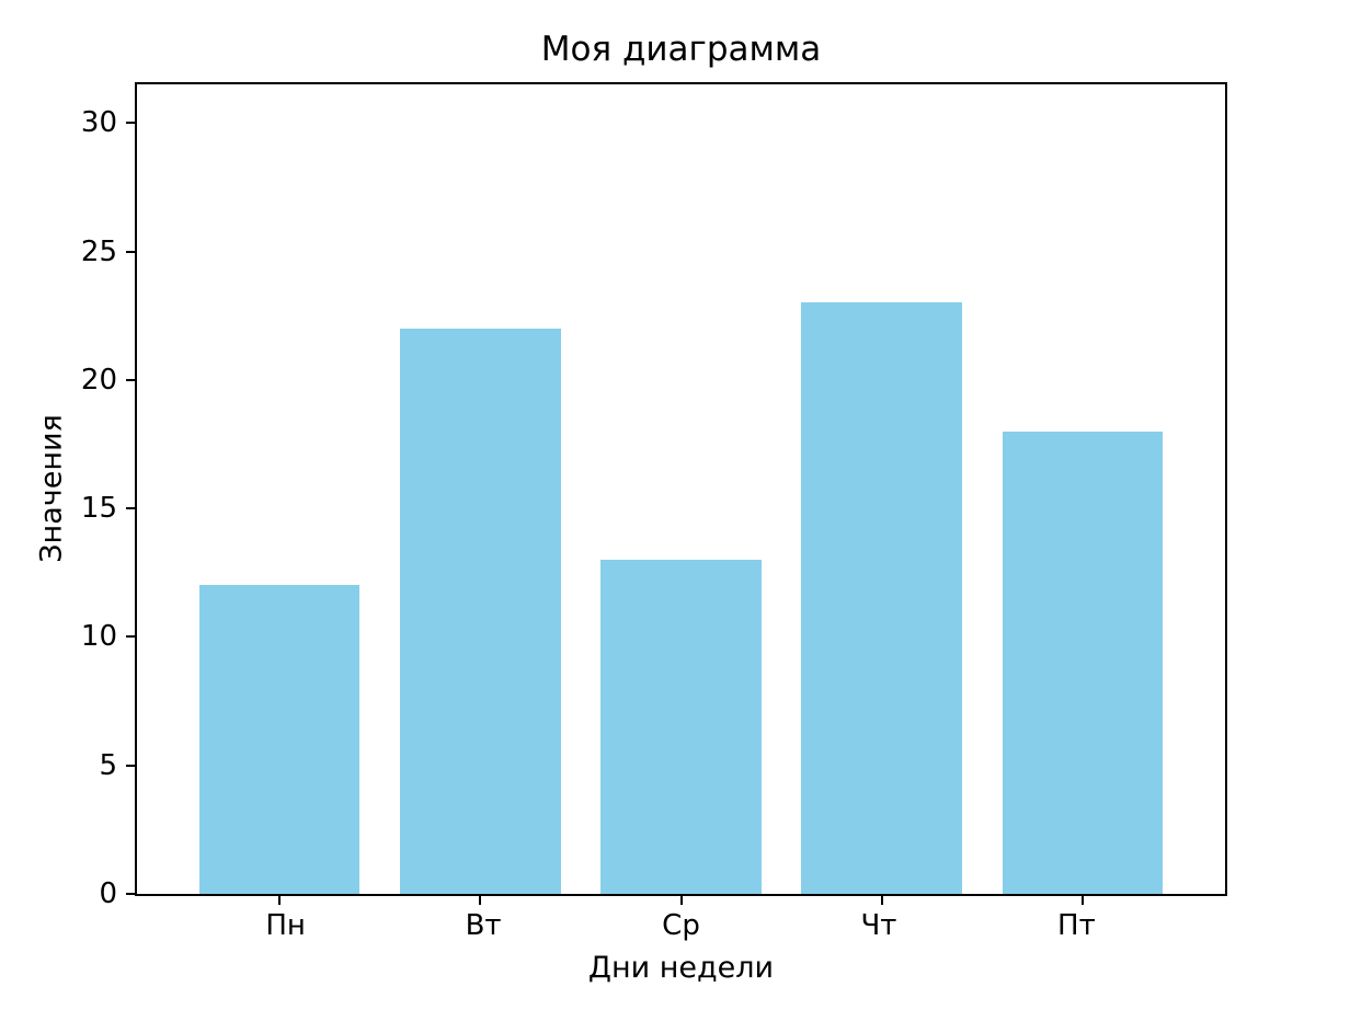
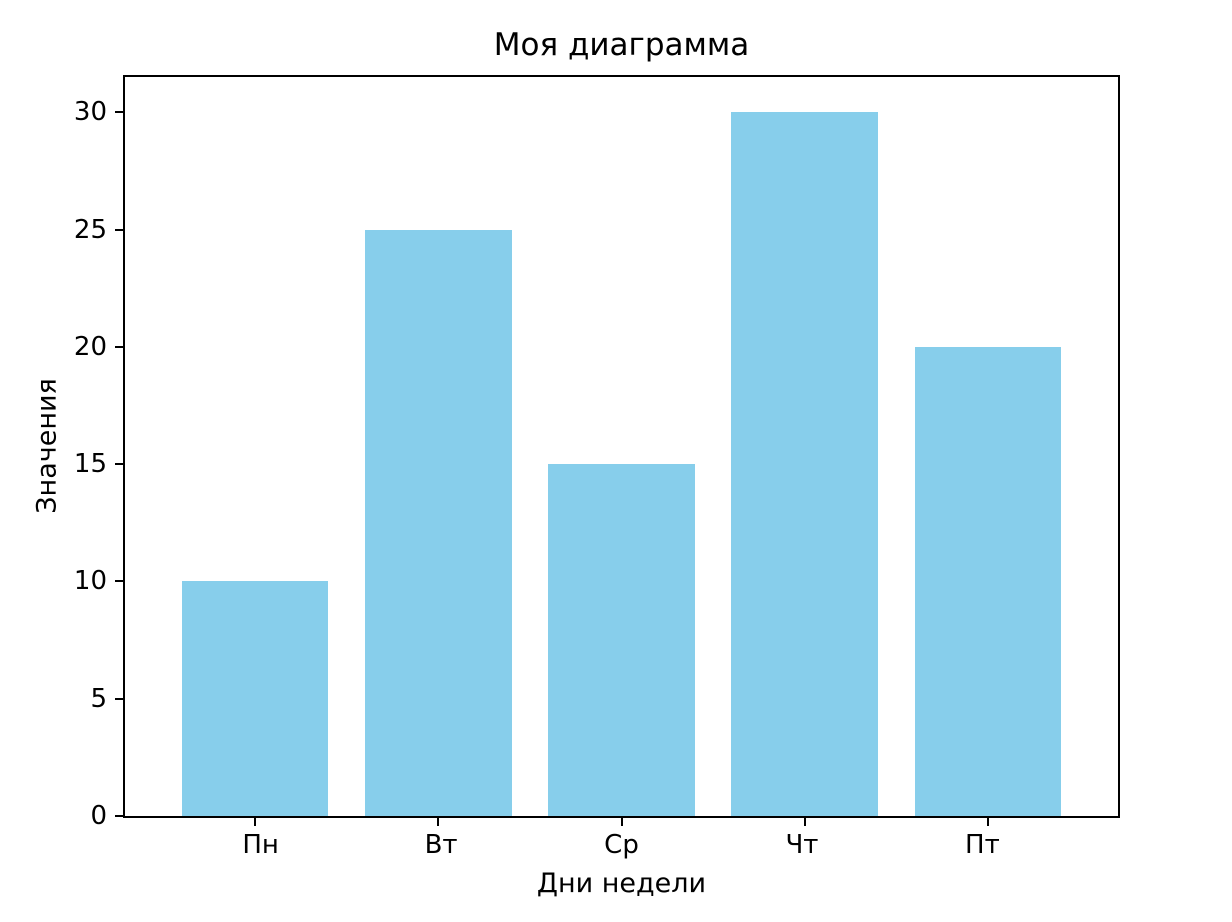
Пн: 12 -> 10
Вт: 22 -> 25
Ср: 13 -> 15
Чт: 23 -> 30
Пт: 18 -> 20
